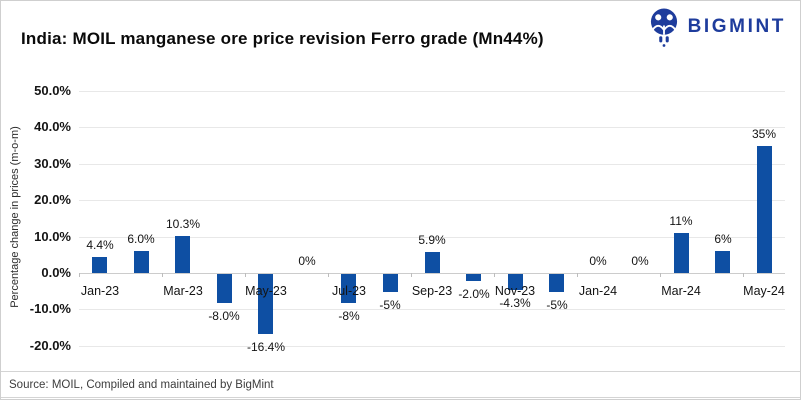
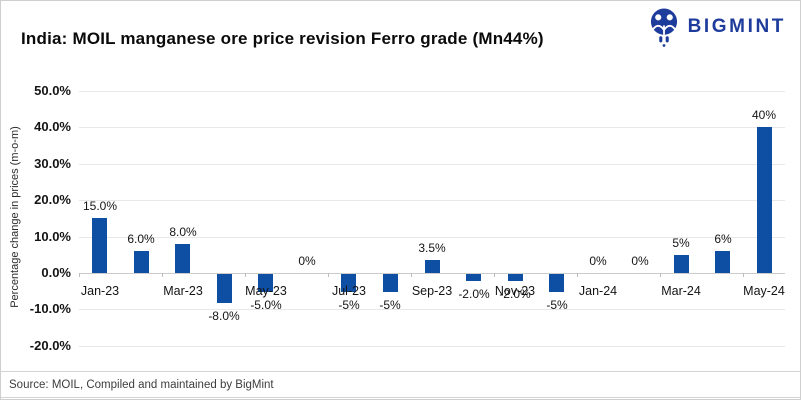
Jan-23: 4.4% -> 15.0%
Mar-23: 10.3% -> 8.0%
May-23: -16.4% -> -5.0%
Jul-23: -8% -> -5%
Sep-23: 5.9% -> 3.5%
Nov-23: -4.3% -> -2.0%
Mar-24: 11% -> 5%
May-24: 35% -> 40%
